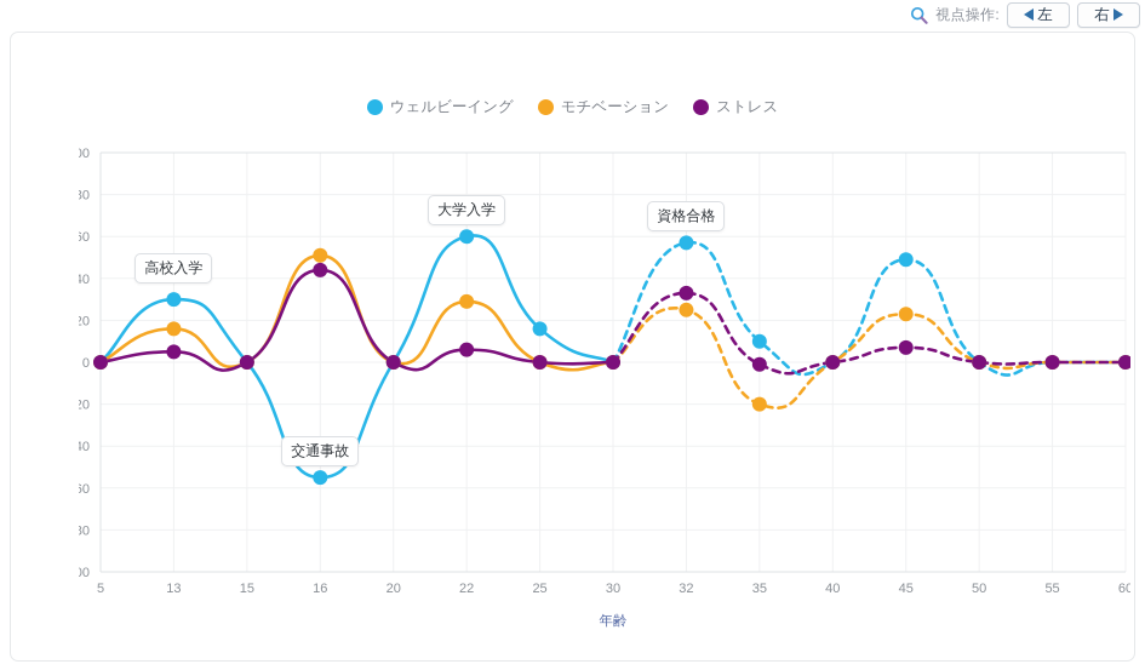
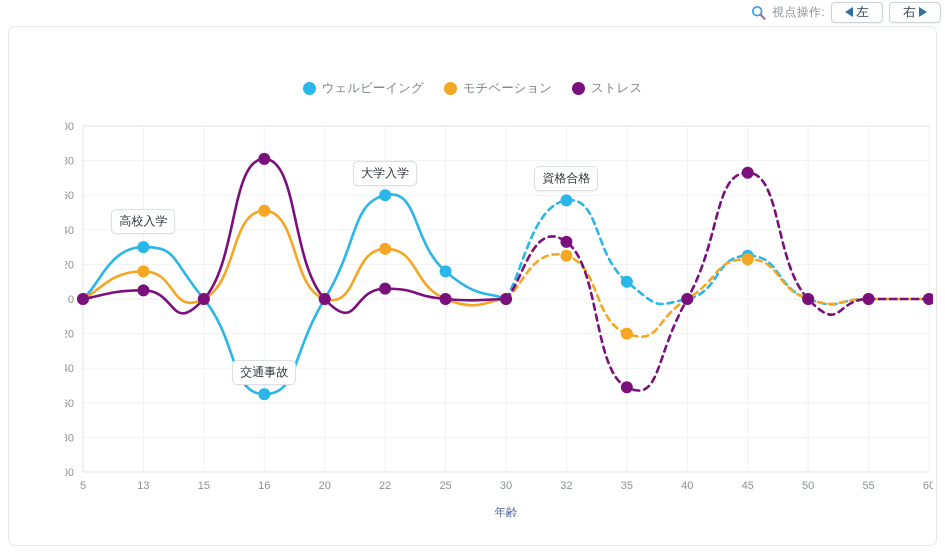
ストレス/16: 44 -> 81
ストレス/35: -1 -> -51
ウェルビーイング/45: 49 -> 25
ストレス/45: 7 -> 73
